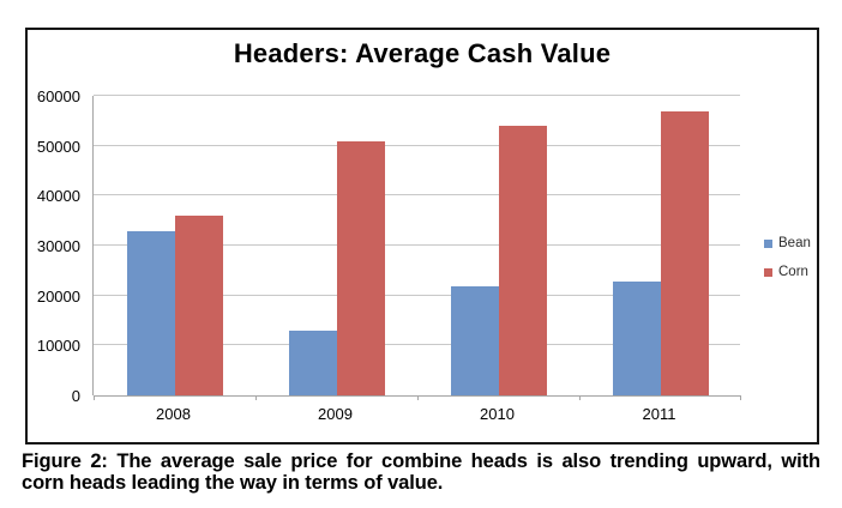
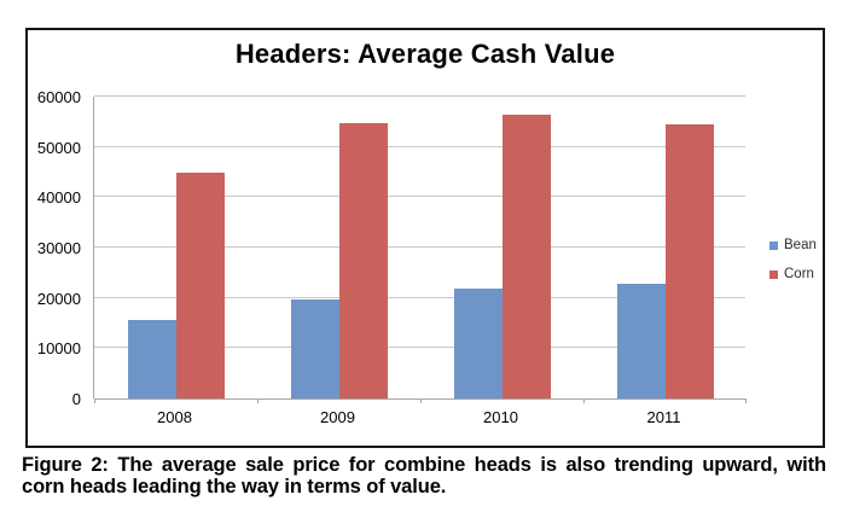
Bean/2008: 33000 -> 16000
Corn/2008: 36000 -> 45000
Bean/2009: 13000 -> 20000
Corn/2009: 51000 -> 55000
Corn/2010: 54000 -> 56000
Corn/2011: 57000 -> 55000
